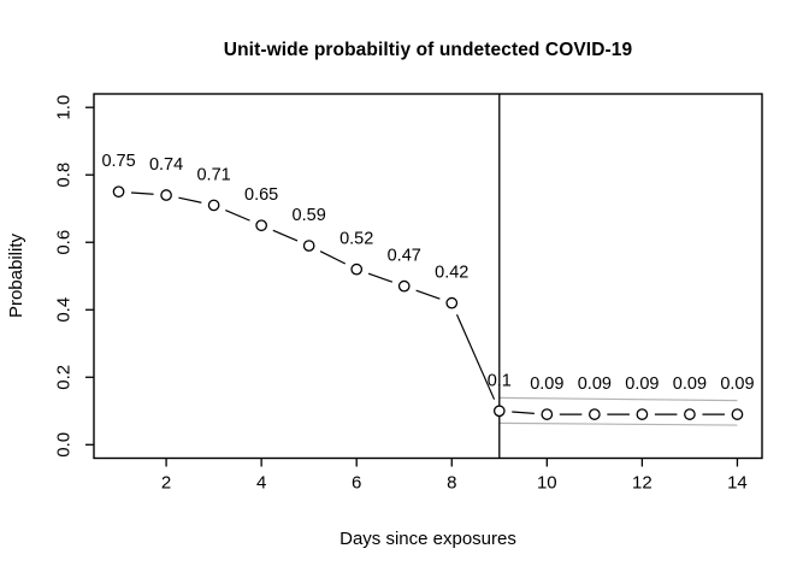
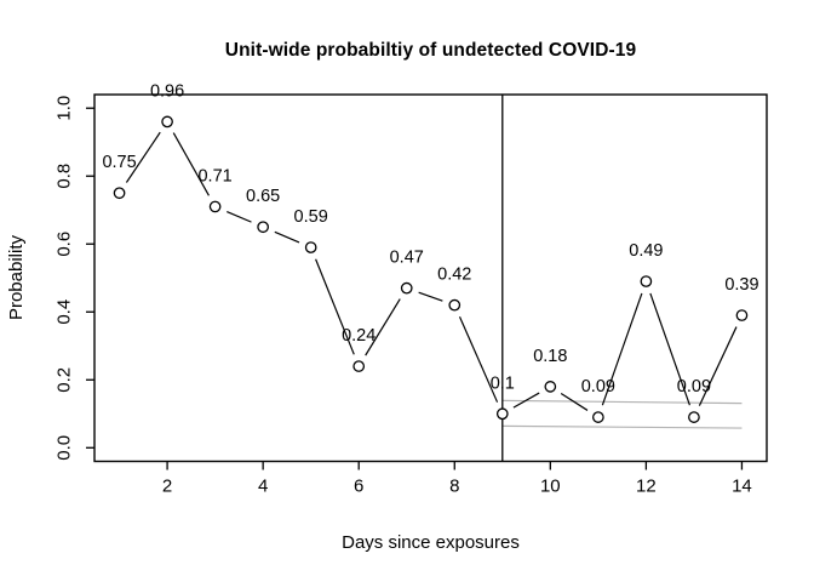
2: 0.74 -> 0.96
6: 0.52 -> 0.24
10: 0.09 -> 0.18
12: 0.09 -> 0.49
14: 0.09 -> 0.39
